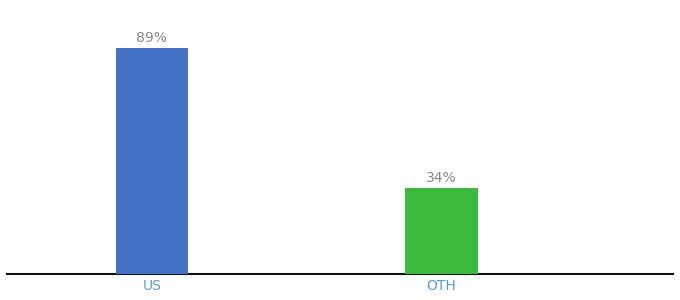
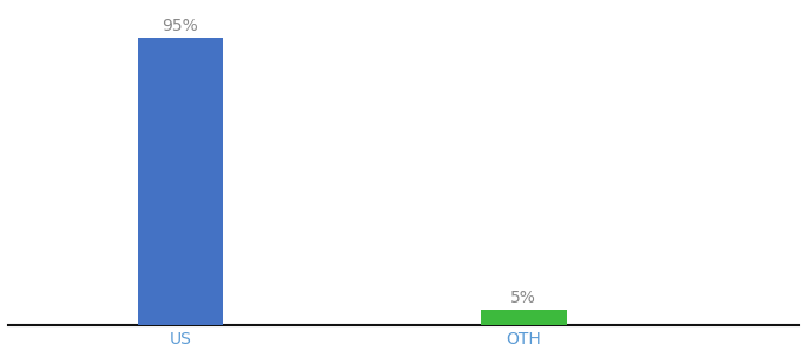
US: 89% -> 95%
OTH: 34% -> 5%
